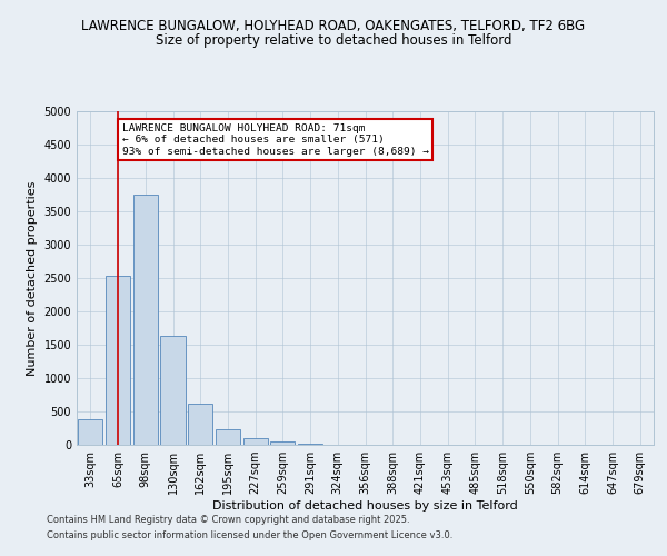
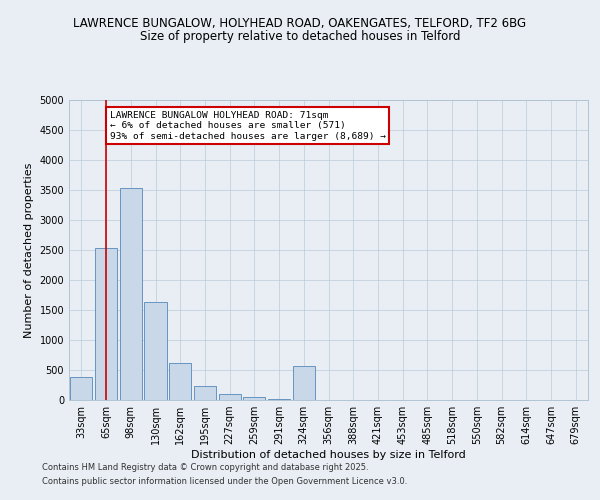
98sqm: 3750 -> 3540
324sqm: 0 -> 560
